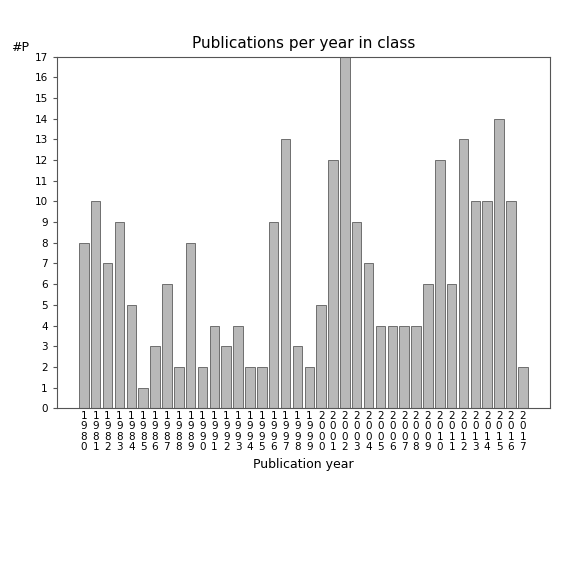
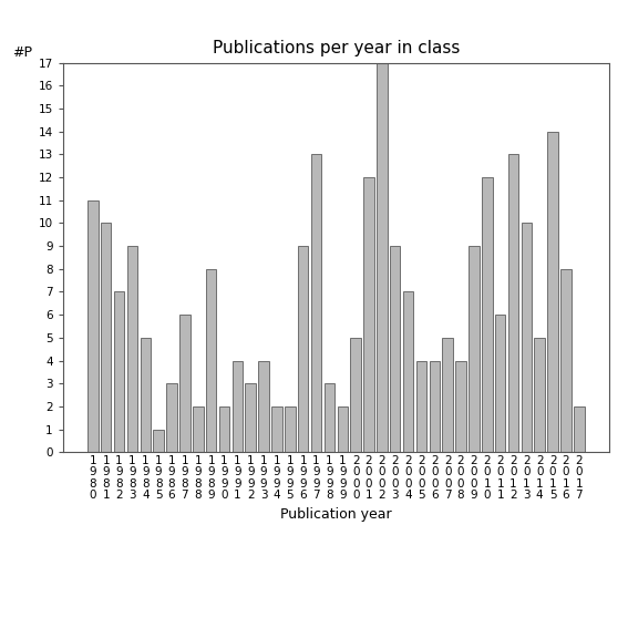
1 9 8 0: 8 -> 11
2 0 0 7: 4 -> 5
2 0 0 9: 6 -> 9
2 0 1 4: 10 -> 5
2 0 1 6: 10 -> 8
